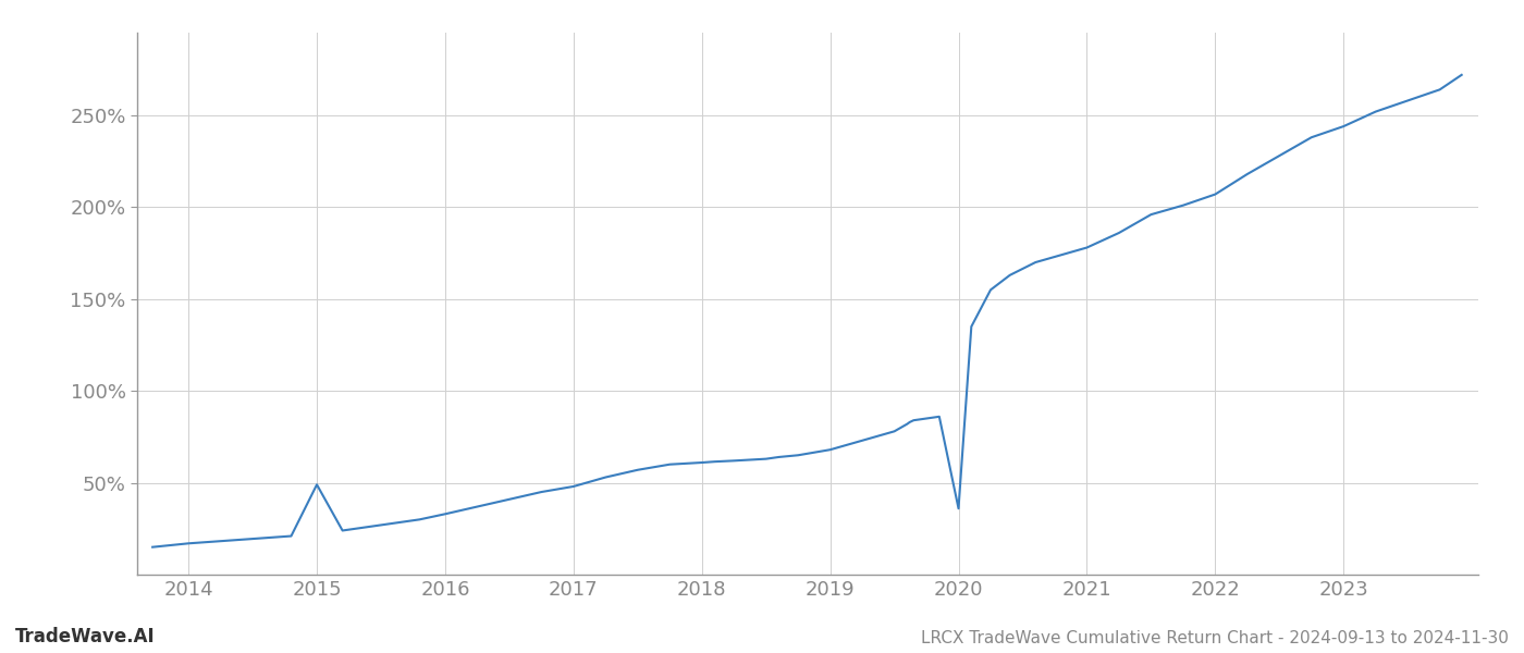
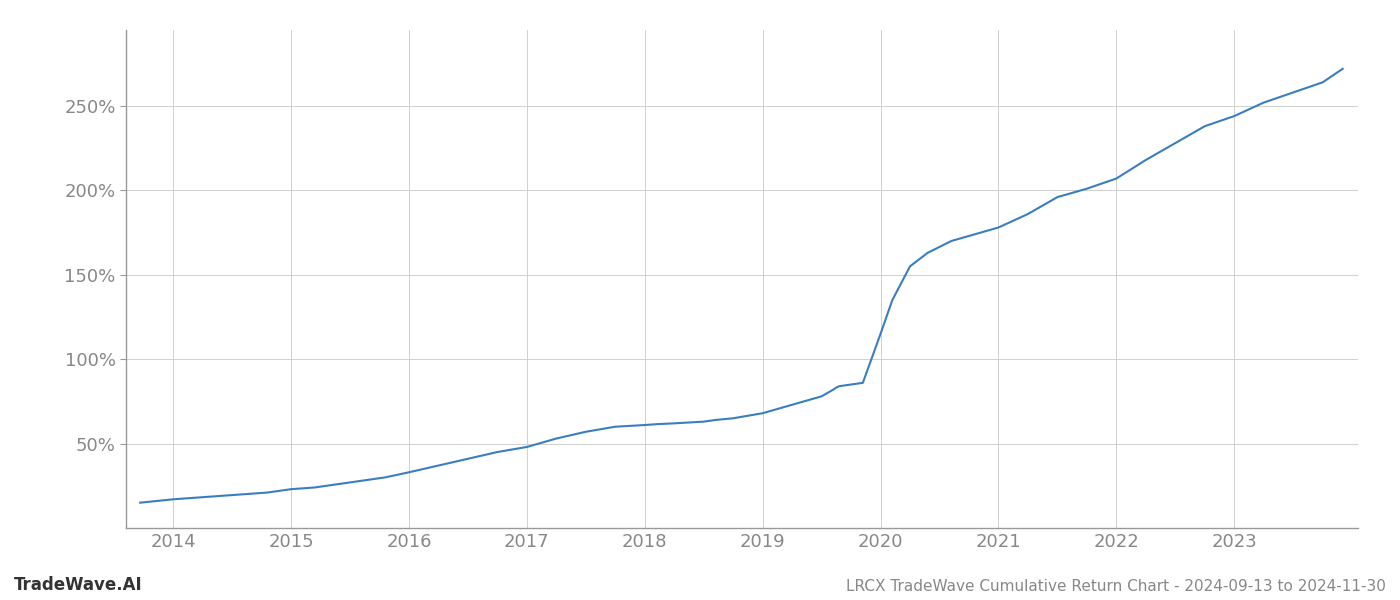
2015: 49% -> 23%
2020: 36% -> 115%
